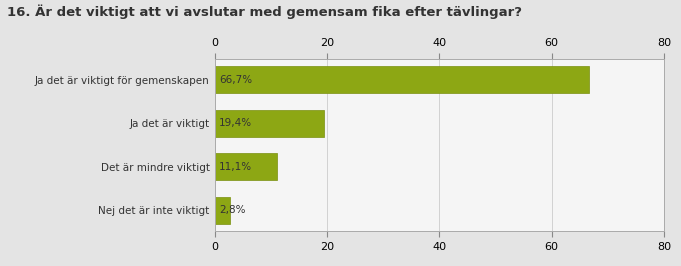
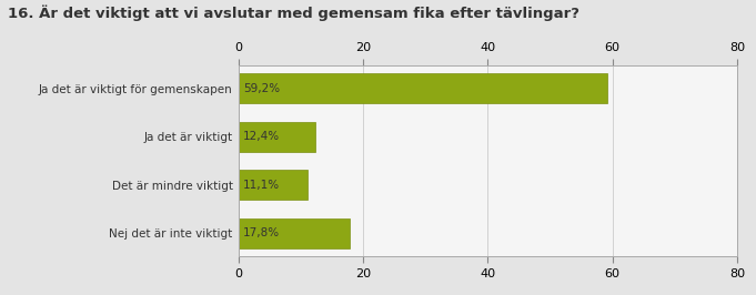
Ja det är viktigt för gemenskapen: 66,7% -> 59,2%
Ja det är viktigt: 19,4% -> 12,4%
Nej det är inte viktigt: 2,8% -> 17,8%
